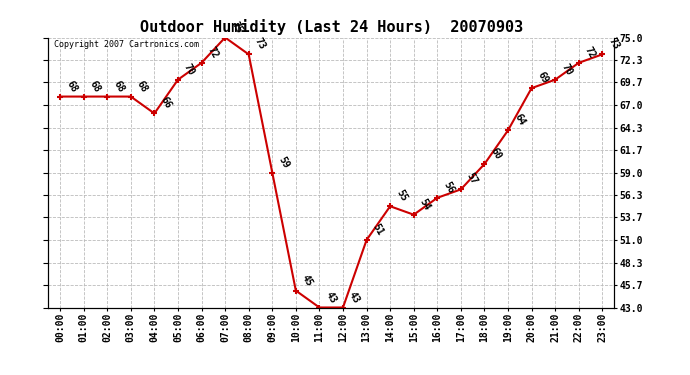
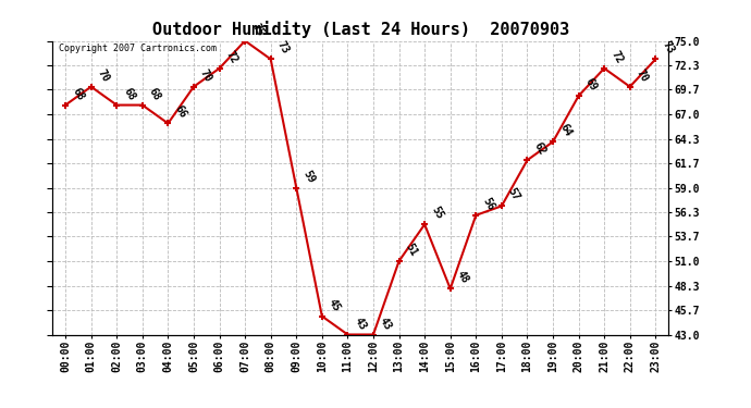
01:00: 68 -> 70
15:00: 54 -> 48
18:00: 60 -> 62
21:00: 70 -> 72
22:00: 72 -> 70
